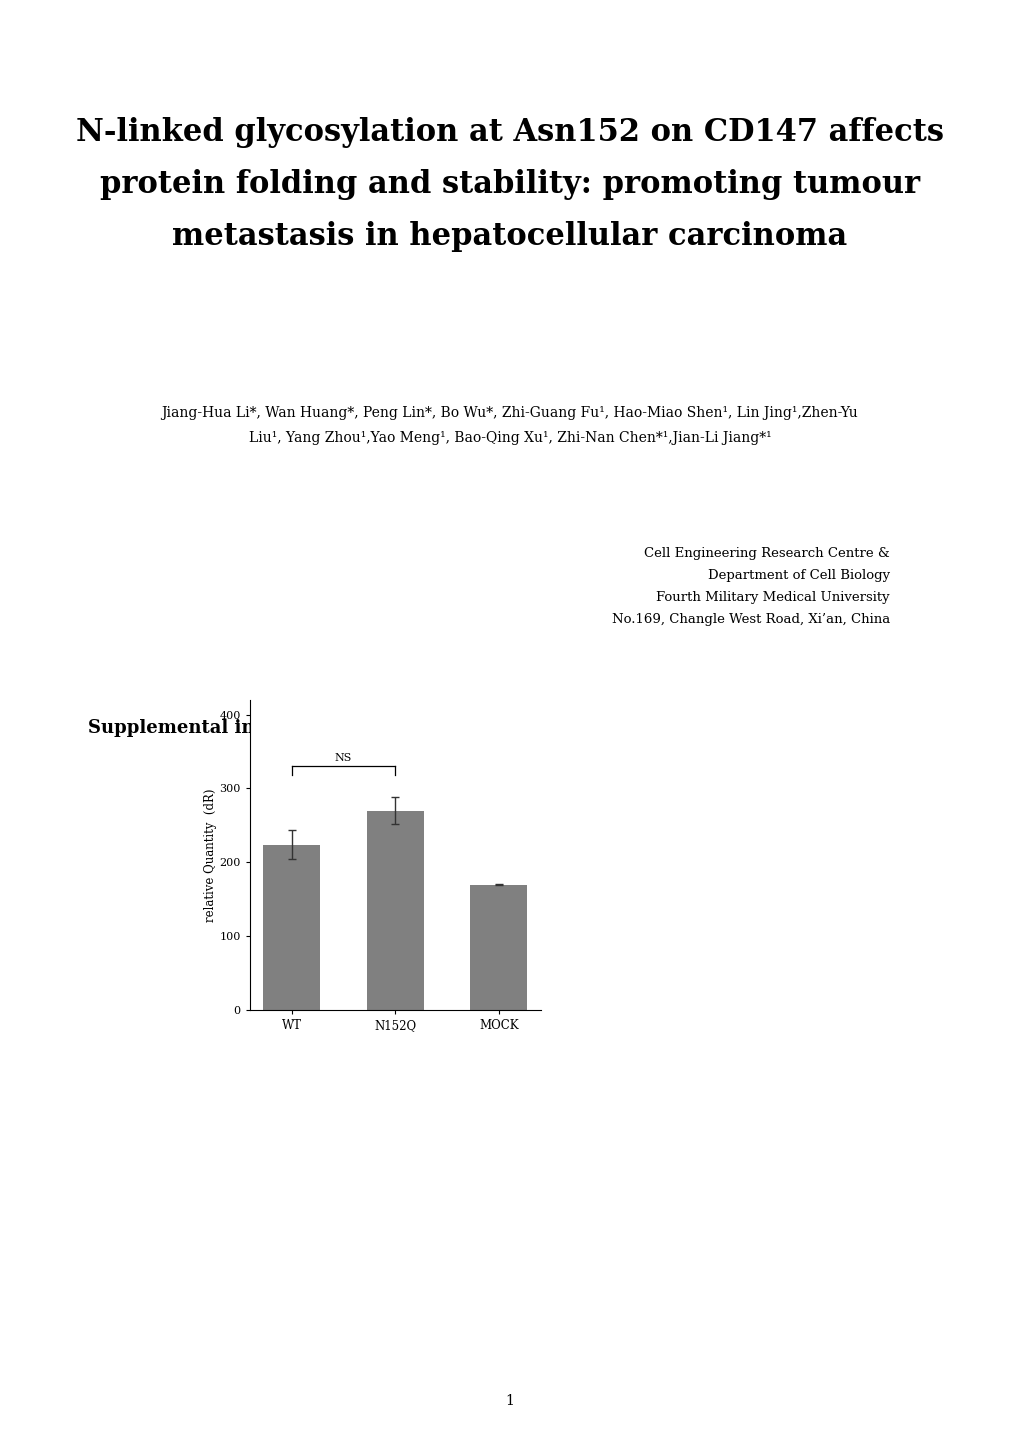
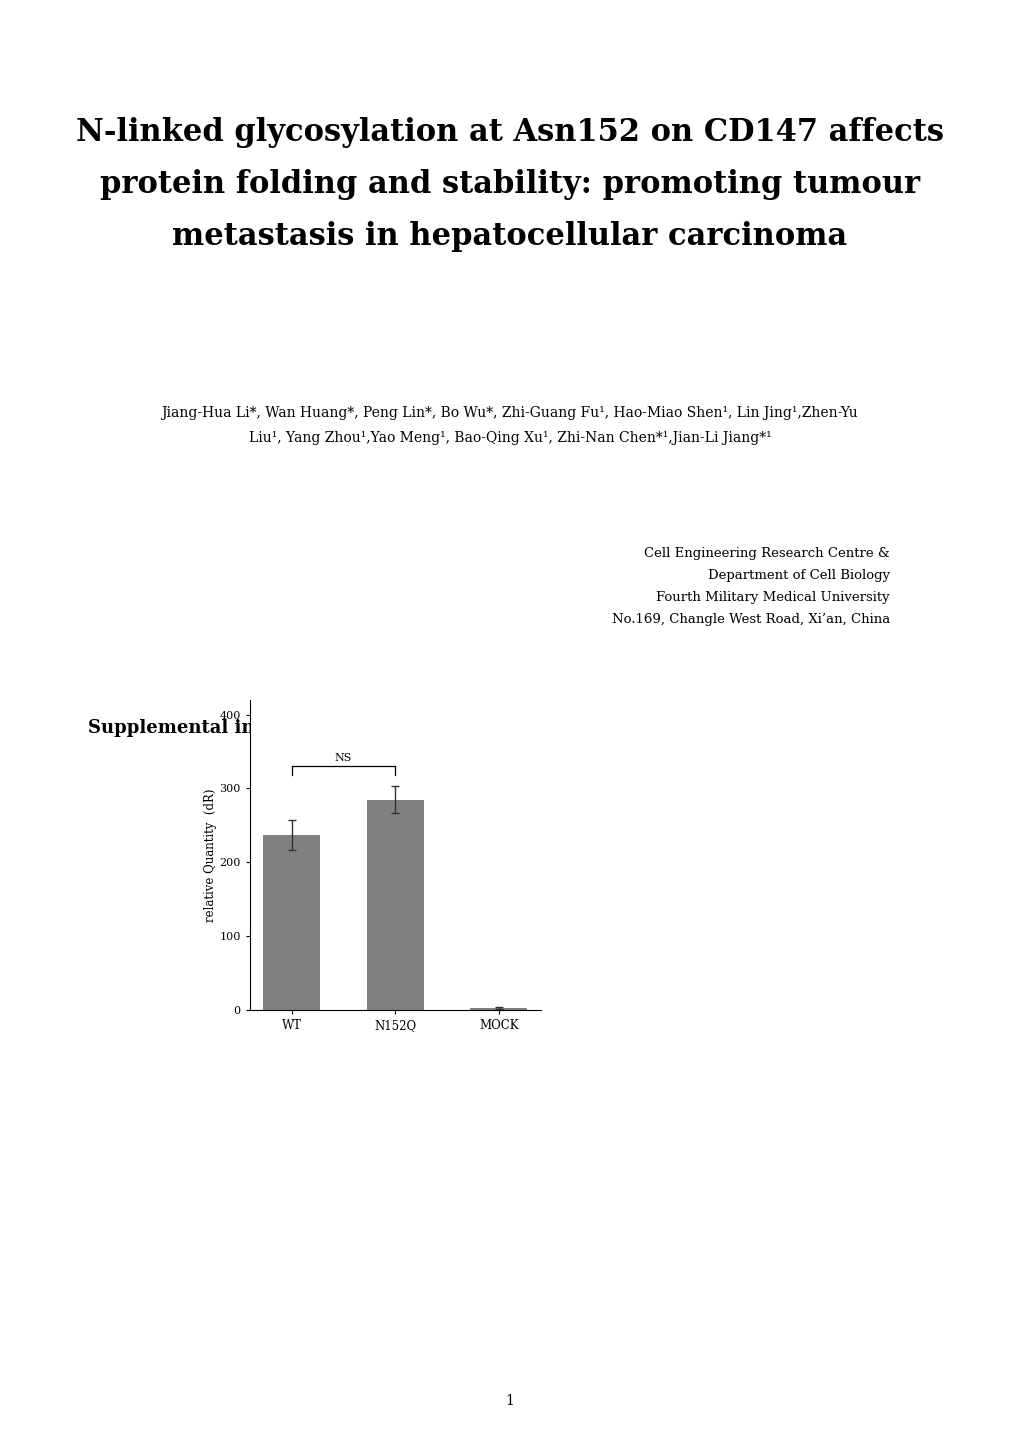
WT: 224 -> 237
N152Q: 270 -> 285
MOCK: 170 -> 3
